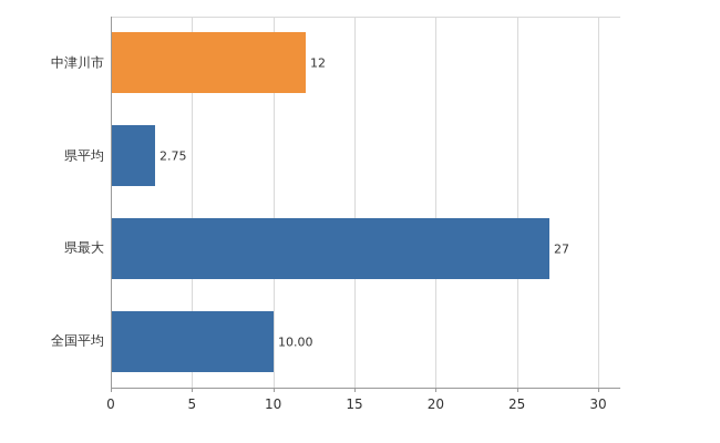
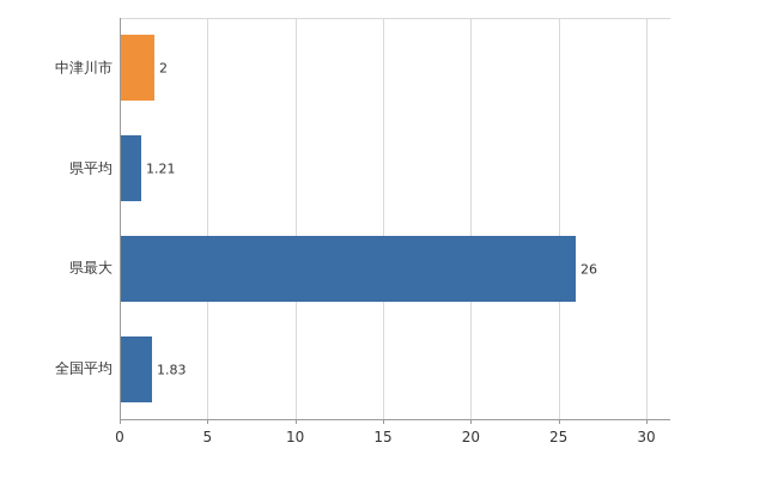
中津川市: 12 -> 2
県平均: 2.75 -> 1.21
県最大: 27 -> 26
全国平均: 10.00 -> 1.83
